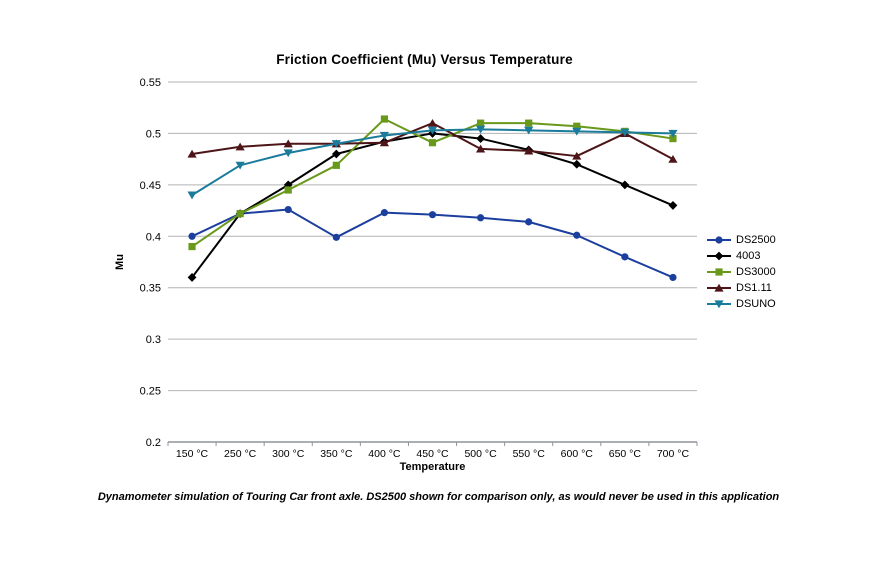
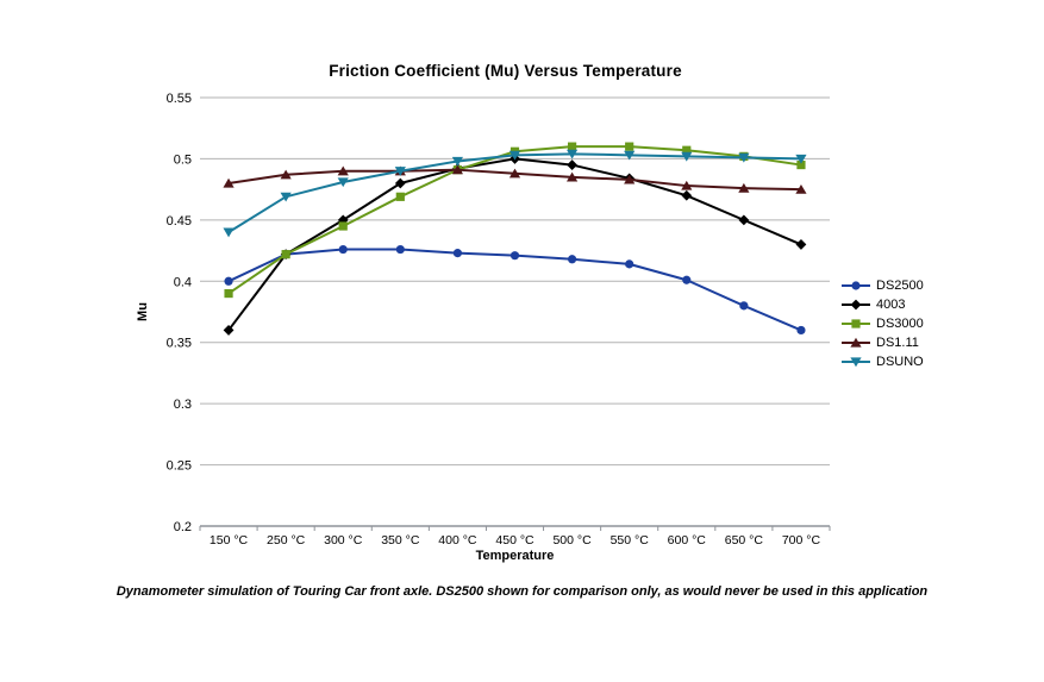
DS2500/350 °C: 0.399 -> 0.426
DS3000/400 °C: 0.514 -> 0.491
DS3000/450 °C: 0.491 -> 0.506
DS1.11/450 °C: 0.510 -> 0.488
DS1.11/650 °C: 0.500 -> 0.476
